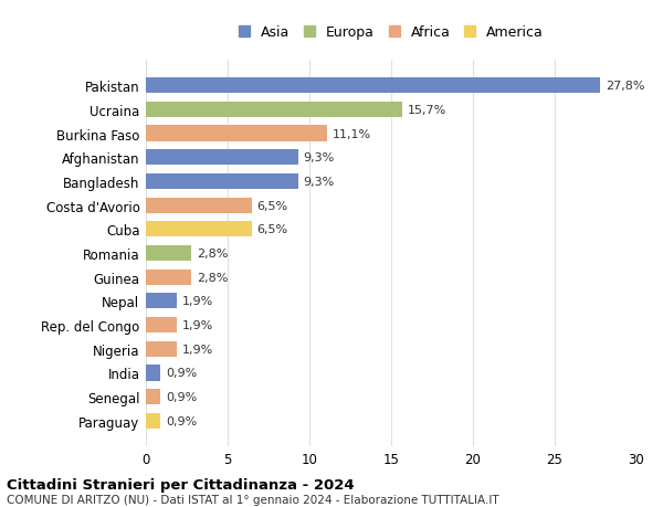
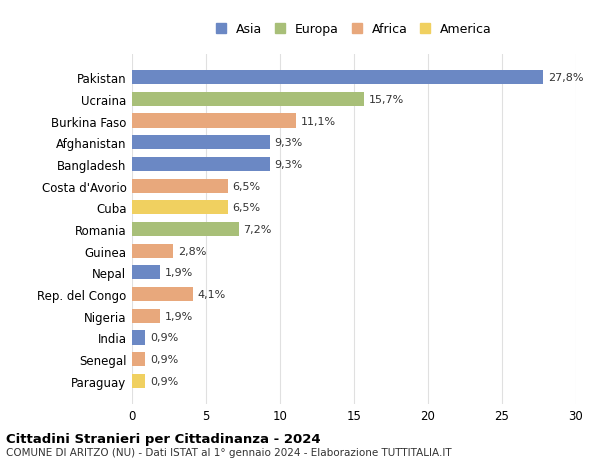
Romania: 2,8% -> 7,2%
Rep. del Congo: 1,9% -> 4,1%
